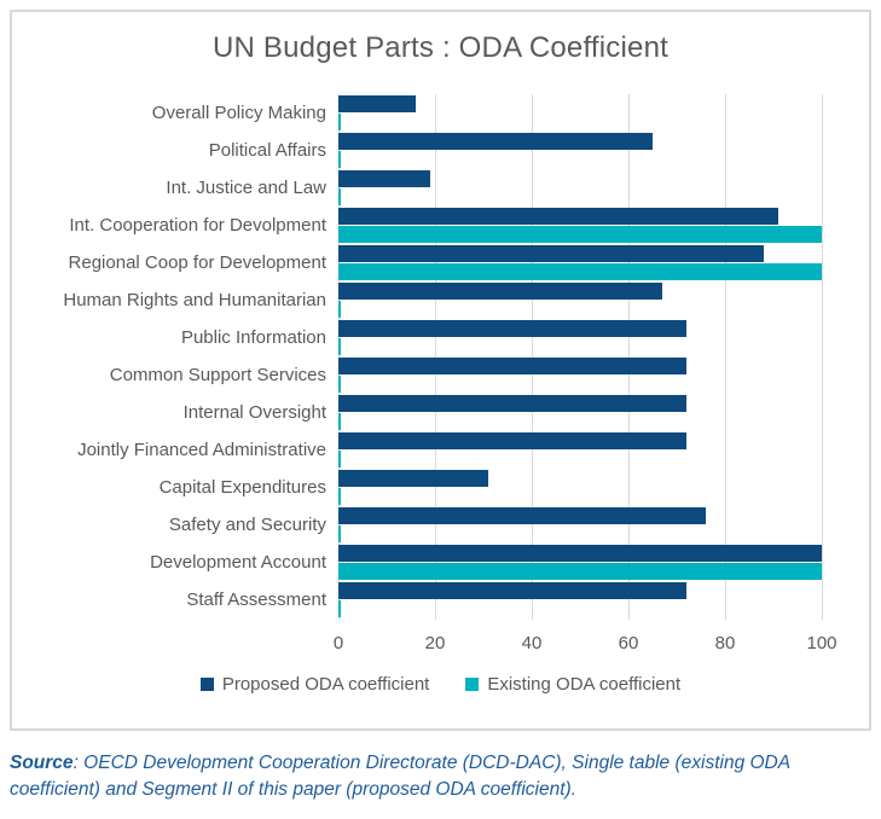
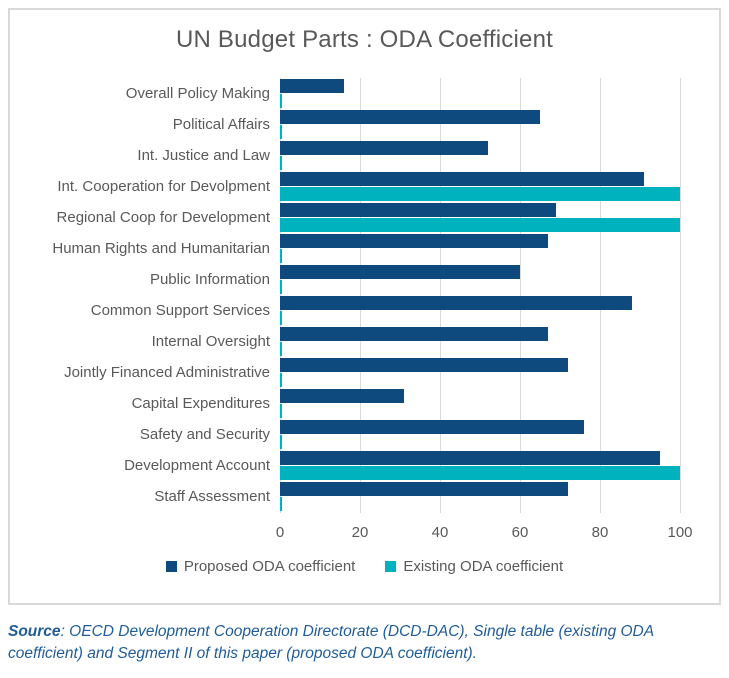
Proposed ODA coefficient/Int. Justice and Law: 19 -> 52
Proposed ODA coefficient/Regional Coop for Development: 88 -> 69
Proposed ODA coefficient/Public Information: 72 -> 60
Proposed ODA coefficient/Common Support Services: 72 -> 88
Proposed ODA coefficient/Internal Oversight: 72 -> 67
Proposed ODA coefficient/Development Account: 100 -> 95
